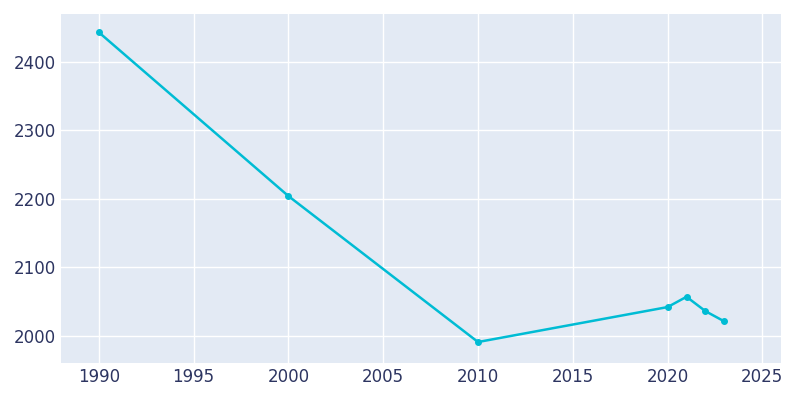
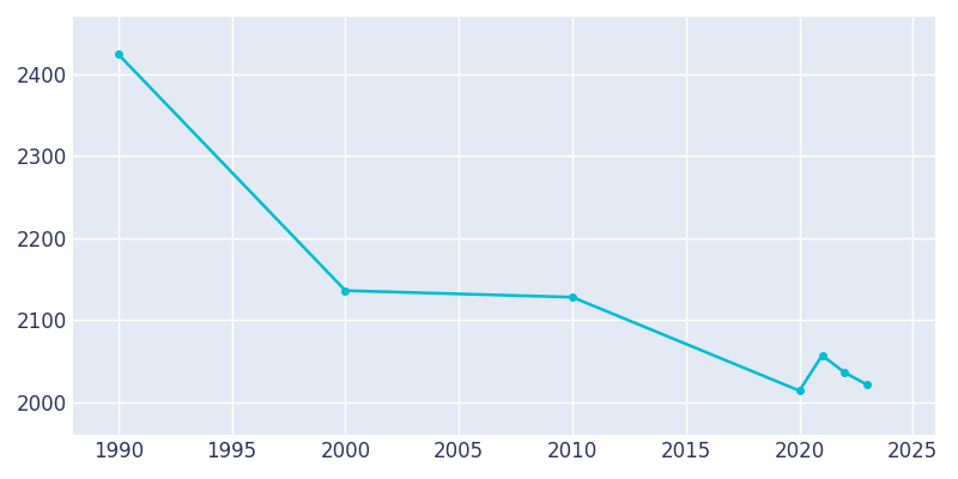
1990: 2443 -> 2424
2000: 2204 -> 2136
2010: 1991 -> 2128
2020: 2042 -> 2014
